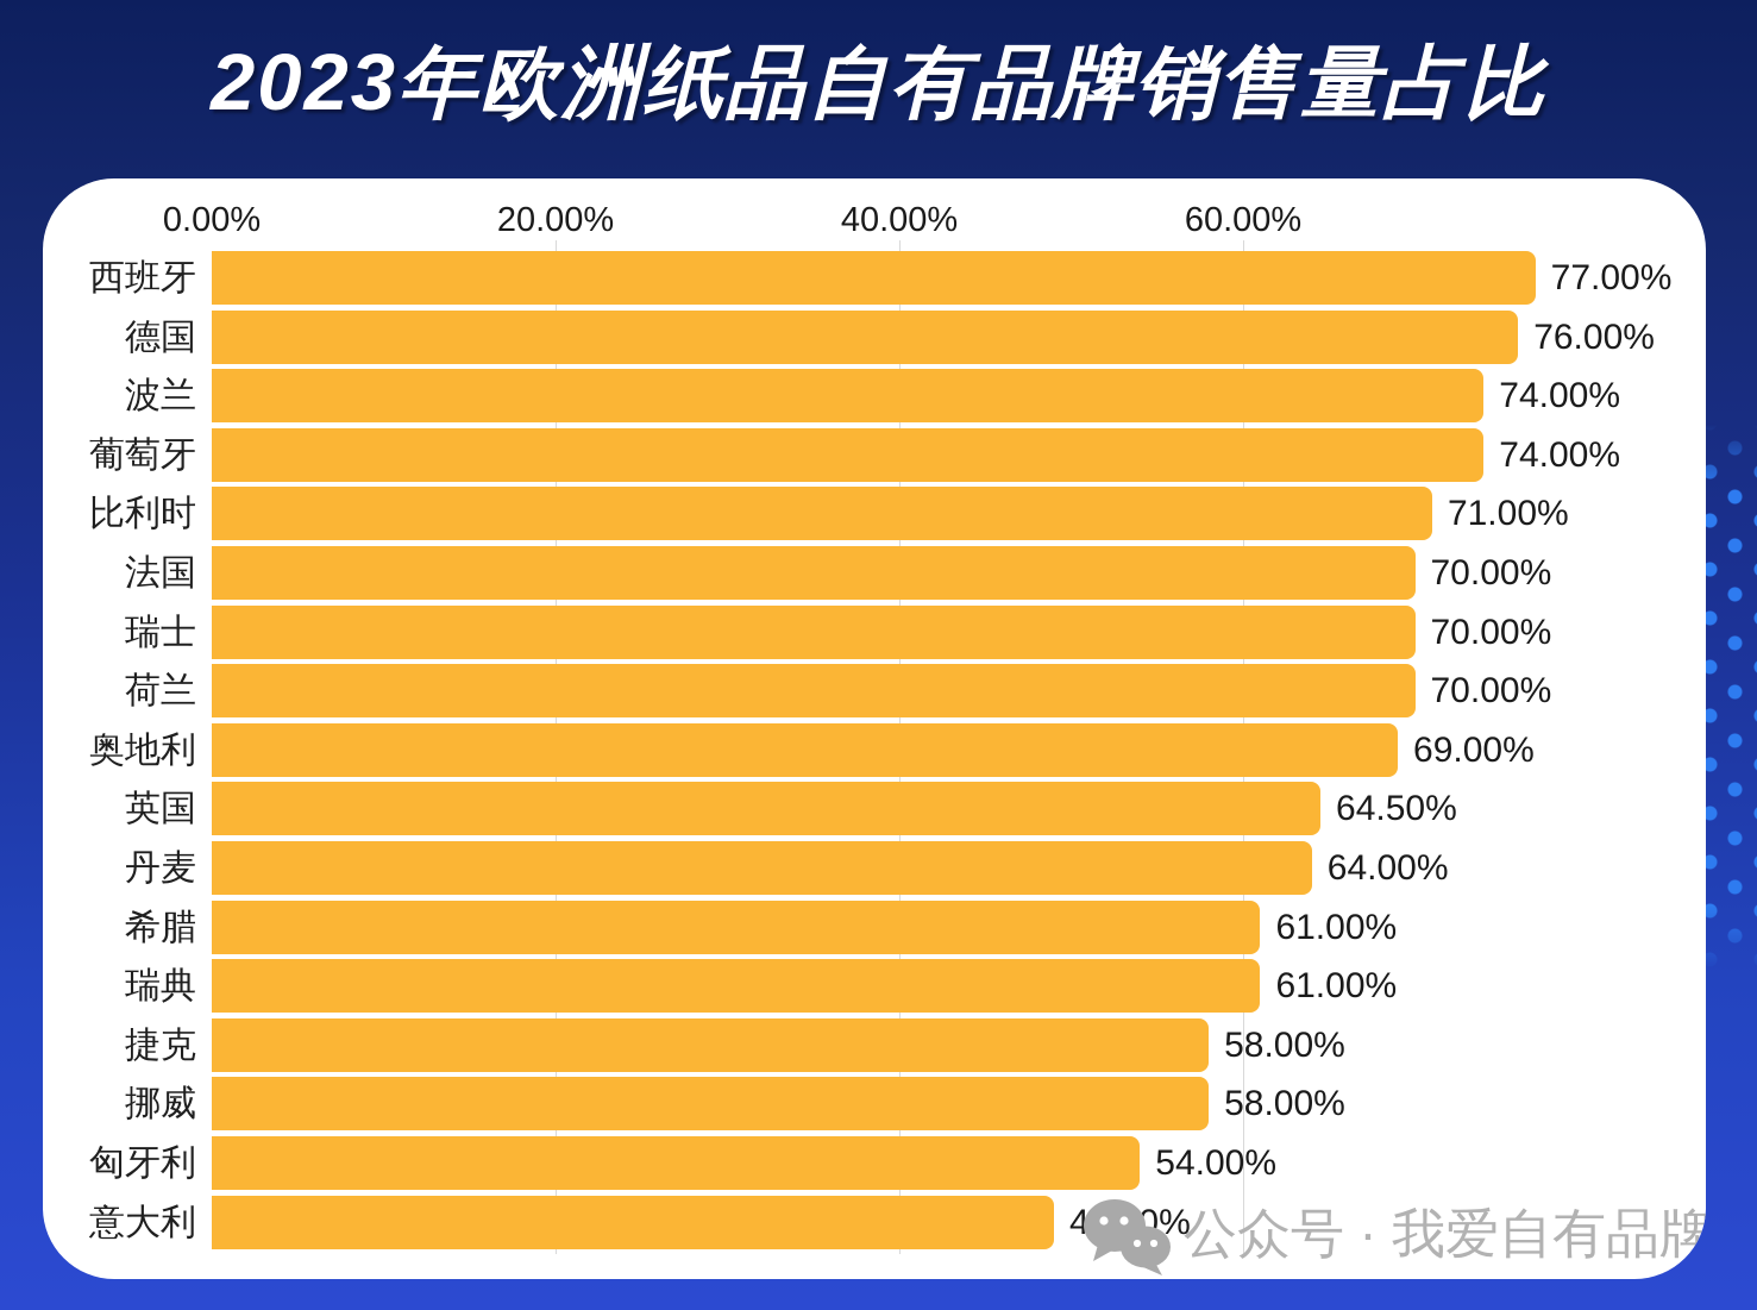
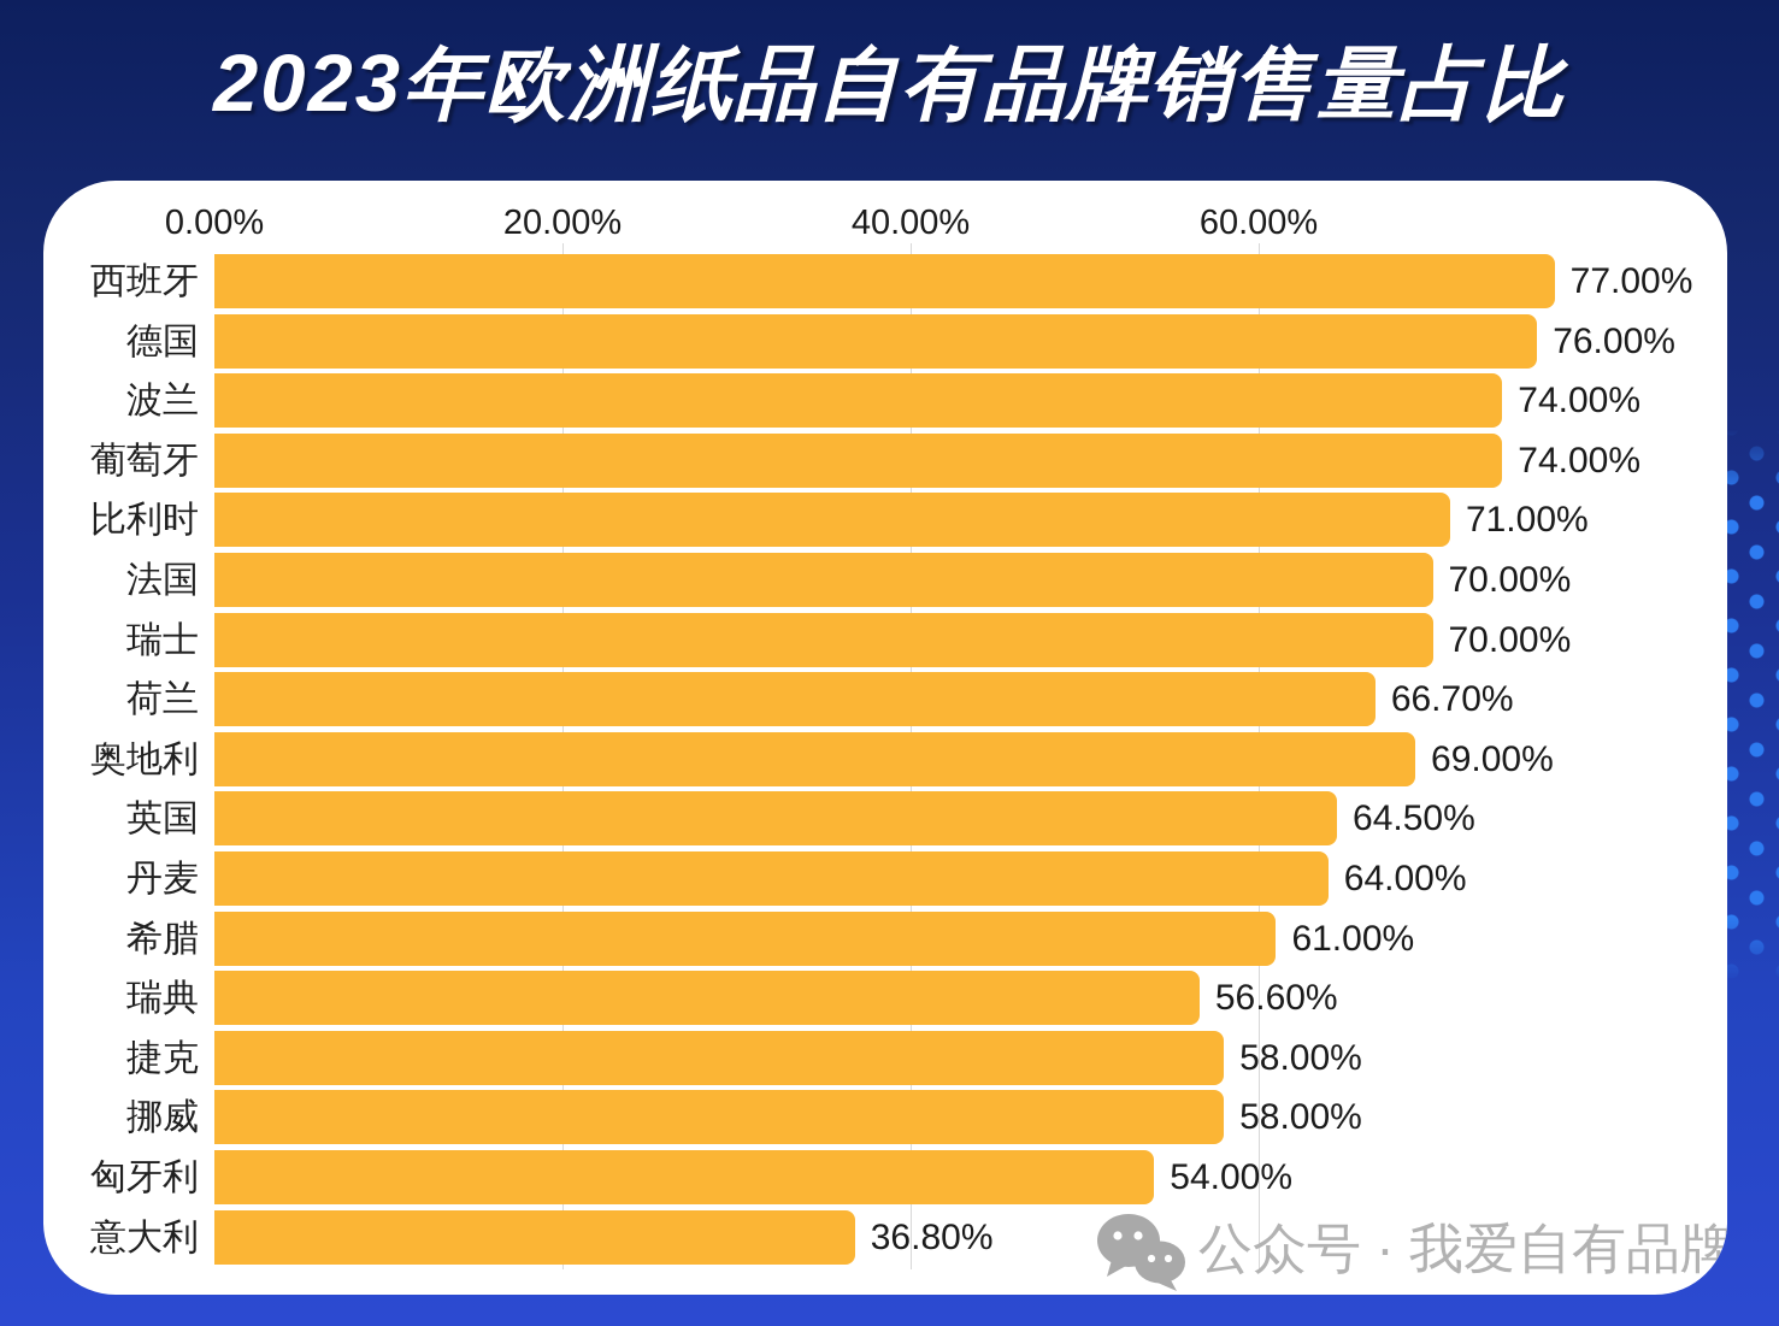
荷兰: 70.00% -> 66.70%
瑞典: 61.00% -> 56.60%
意大利: 49.00% -> 36.80%
